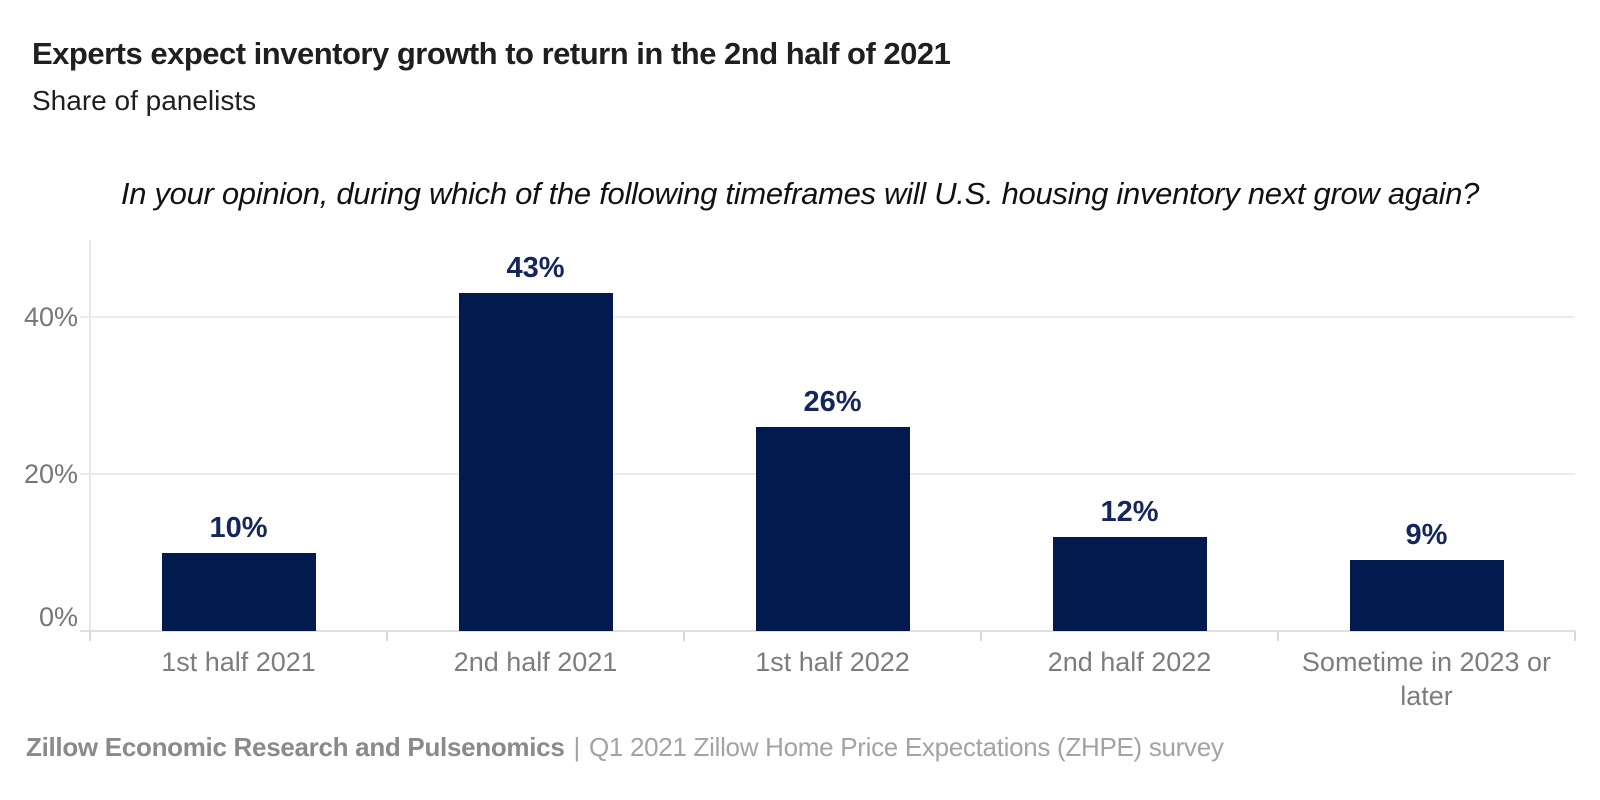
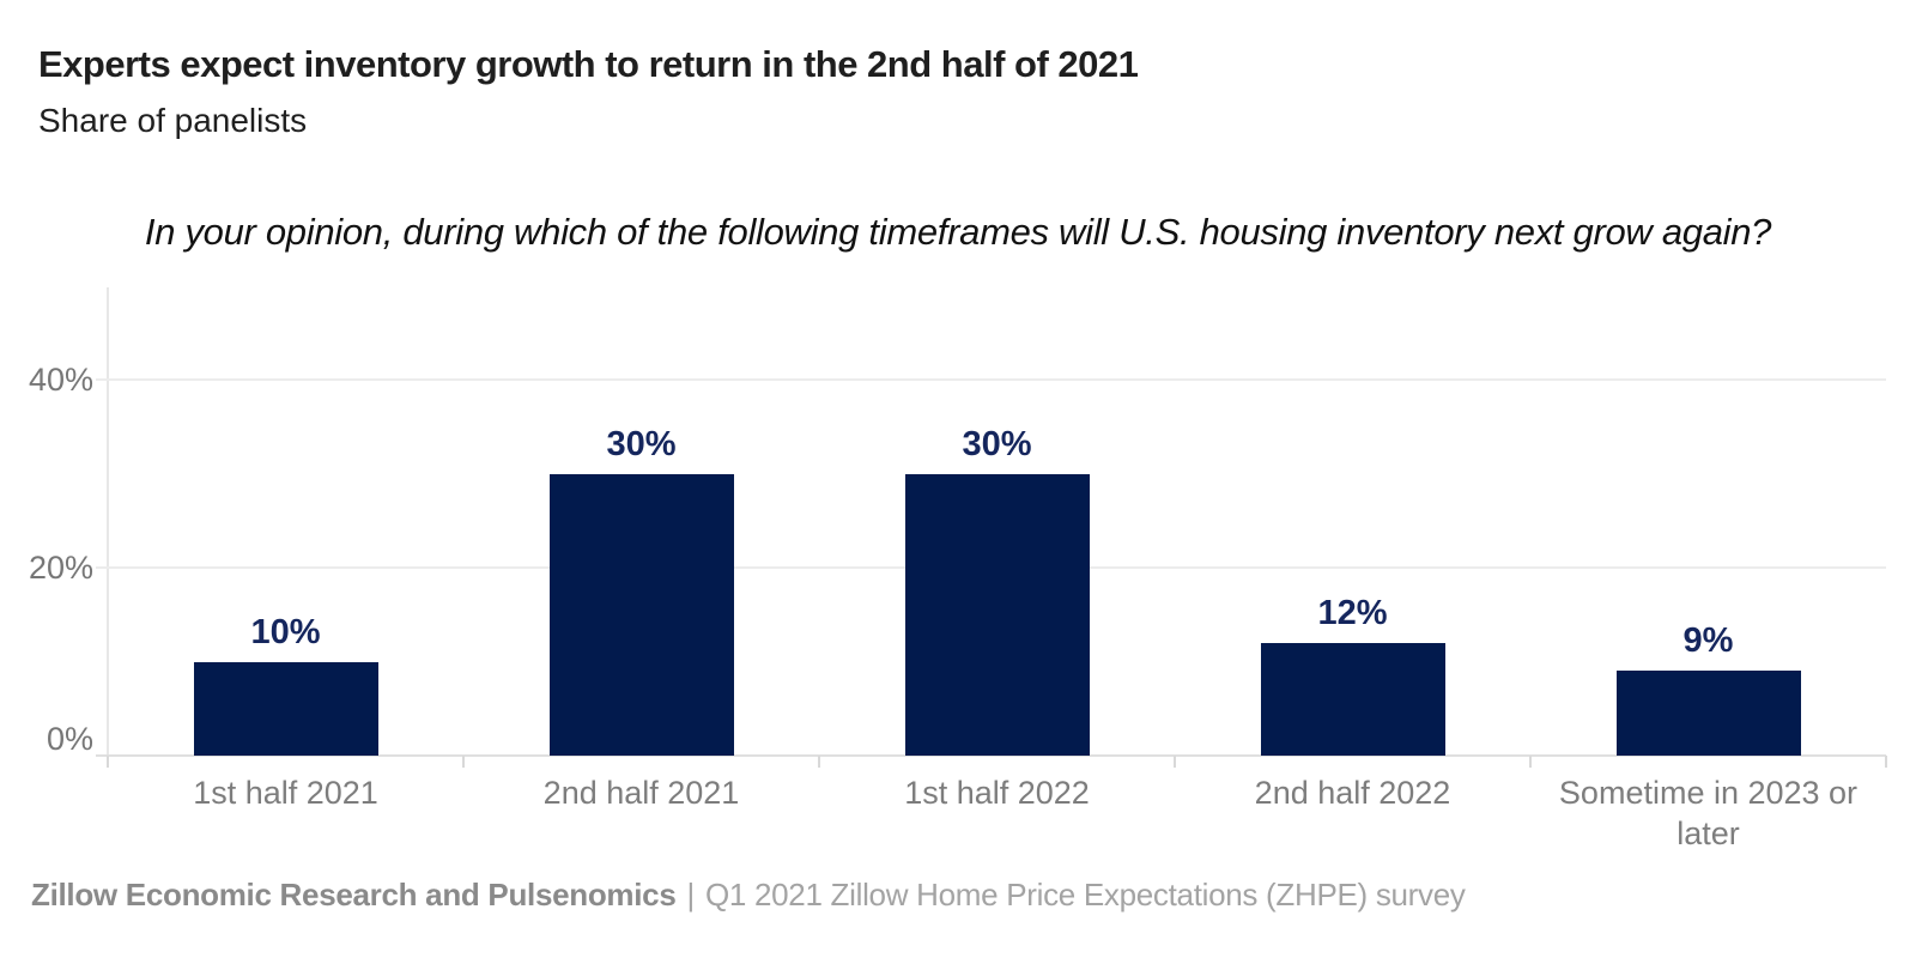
2nd half 2021: 43% -> 30%
1st half 2022: 26% -> 30%
